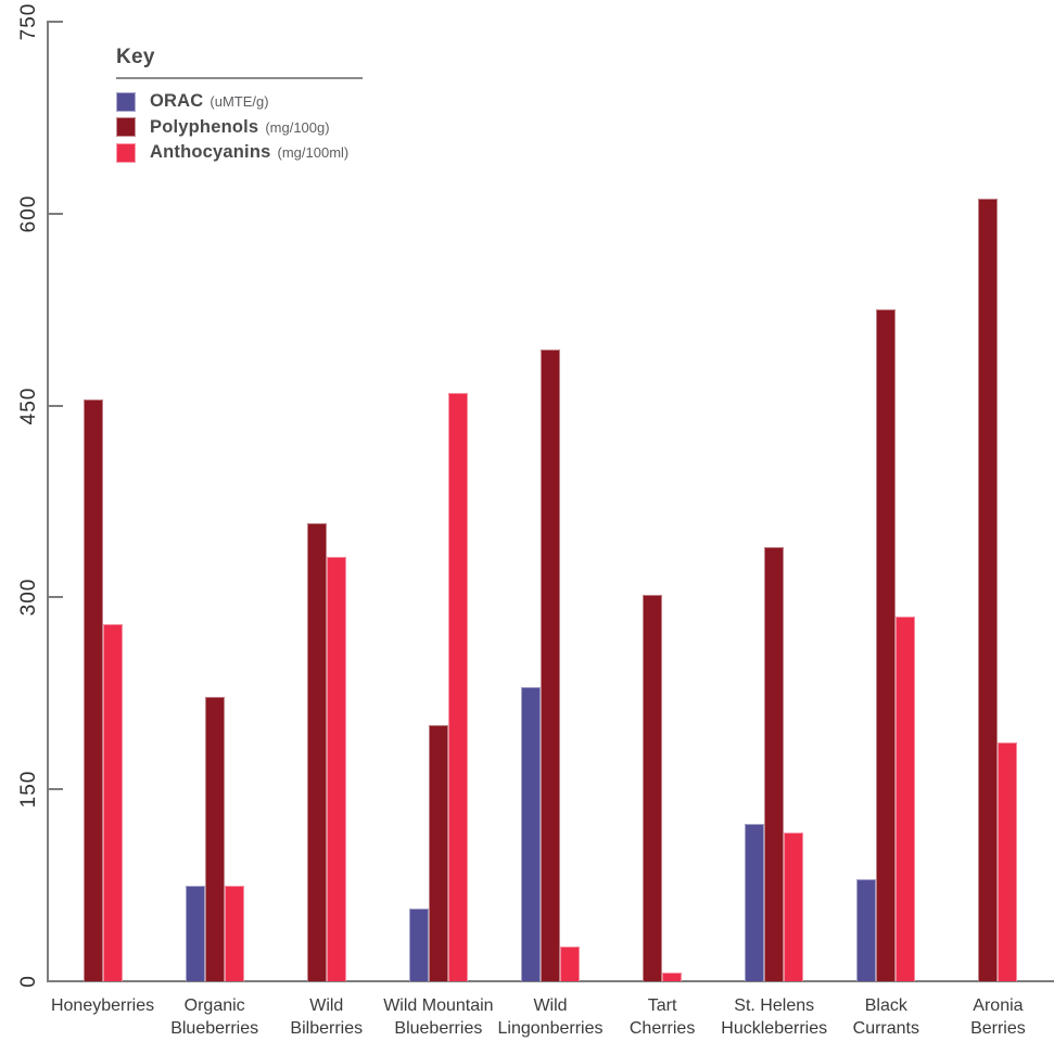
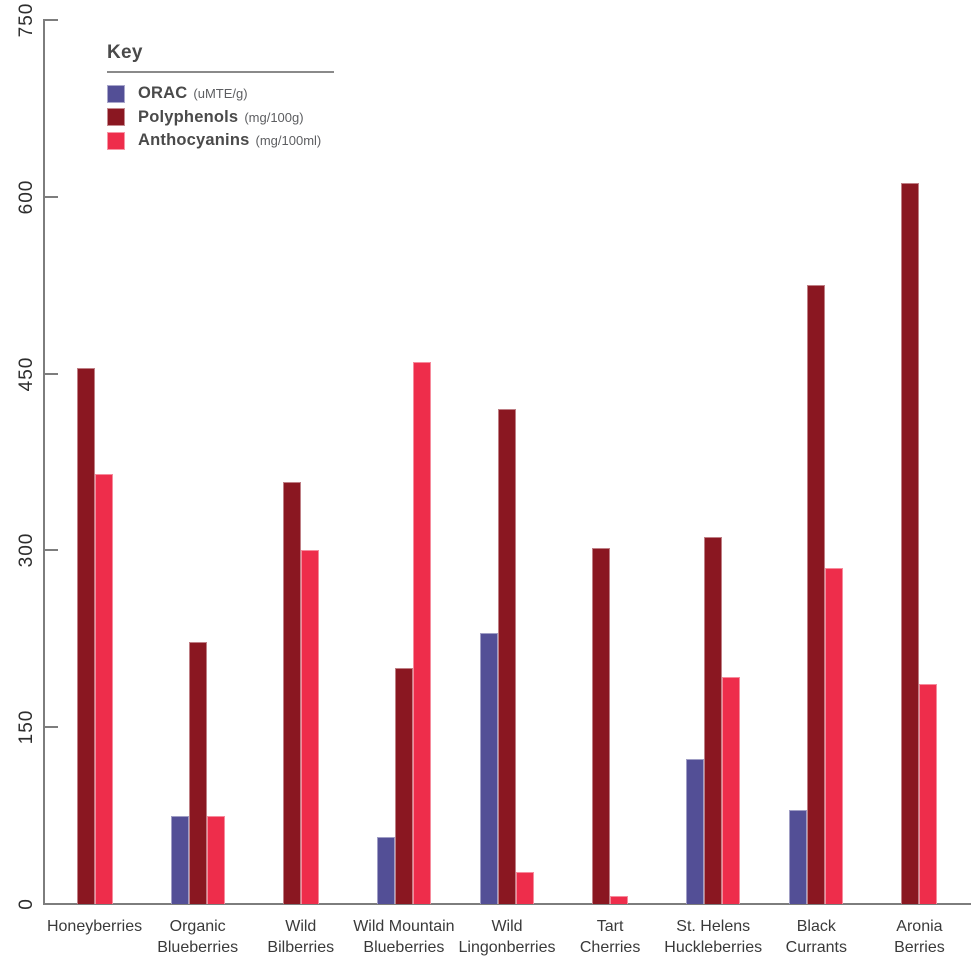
Anthocyanins/Honeyberries: 279 -> 365
Anthocyanins/Wild Bilberries: 332 -> 300
Polyphenols/Wild Lingonberries: 494 -> 420
Polyphenols/St. Helens Huckleberries: 339 -> 311
Anthocyanins/St. Helens Huckleberries: 116 -> 193
